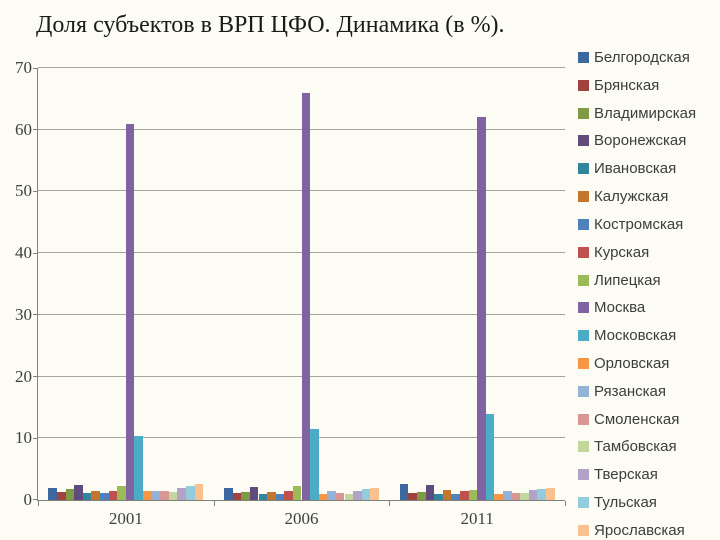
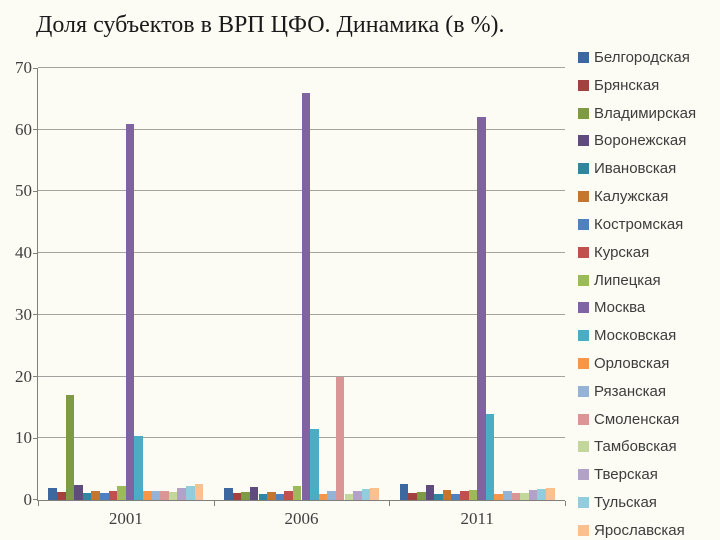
Владимирская/2001: 2 -> 17
Смоленская/2006: 1 -> 20
